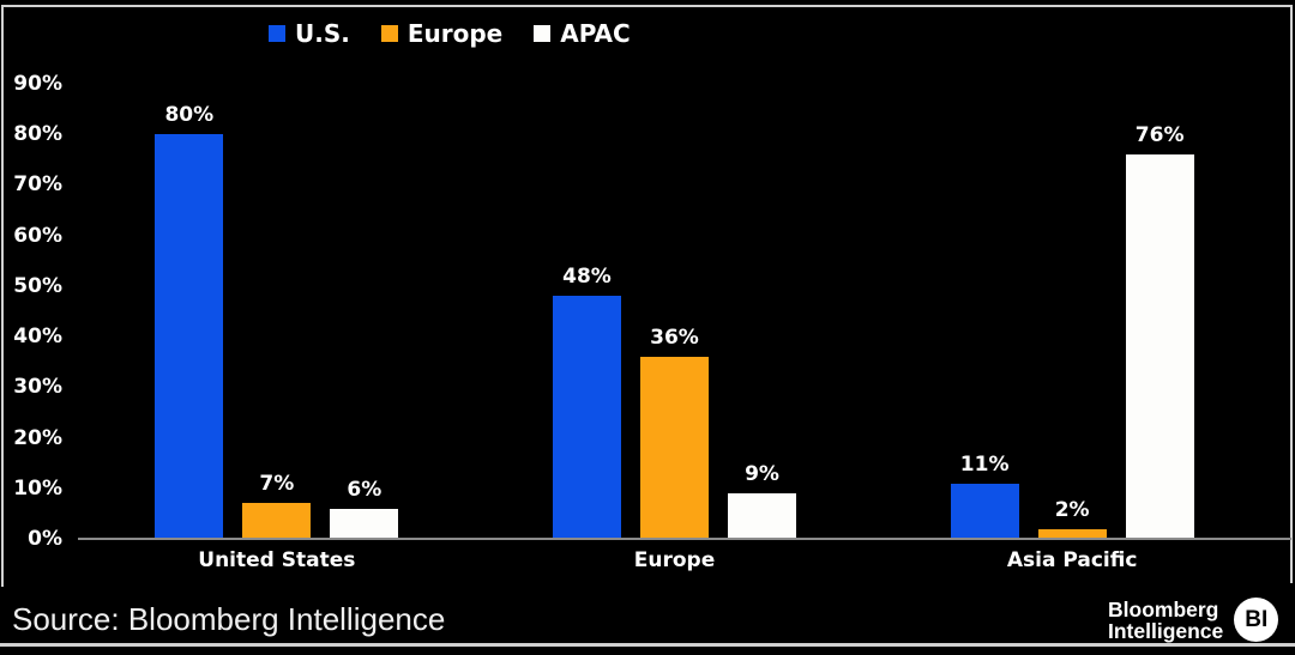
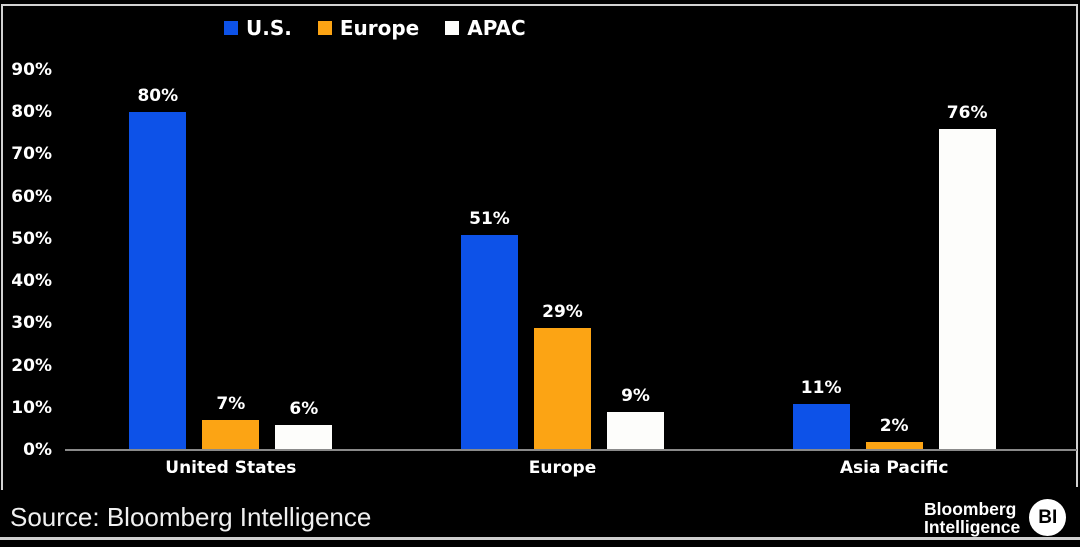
U.S./Europe: 48% -> 51%
Europe/Europe: 36% -> 29%
